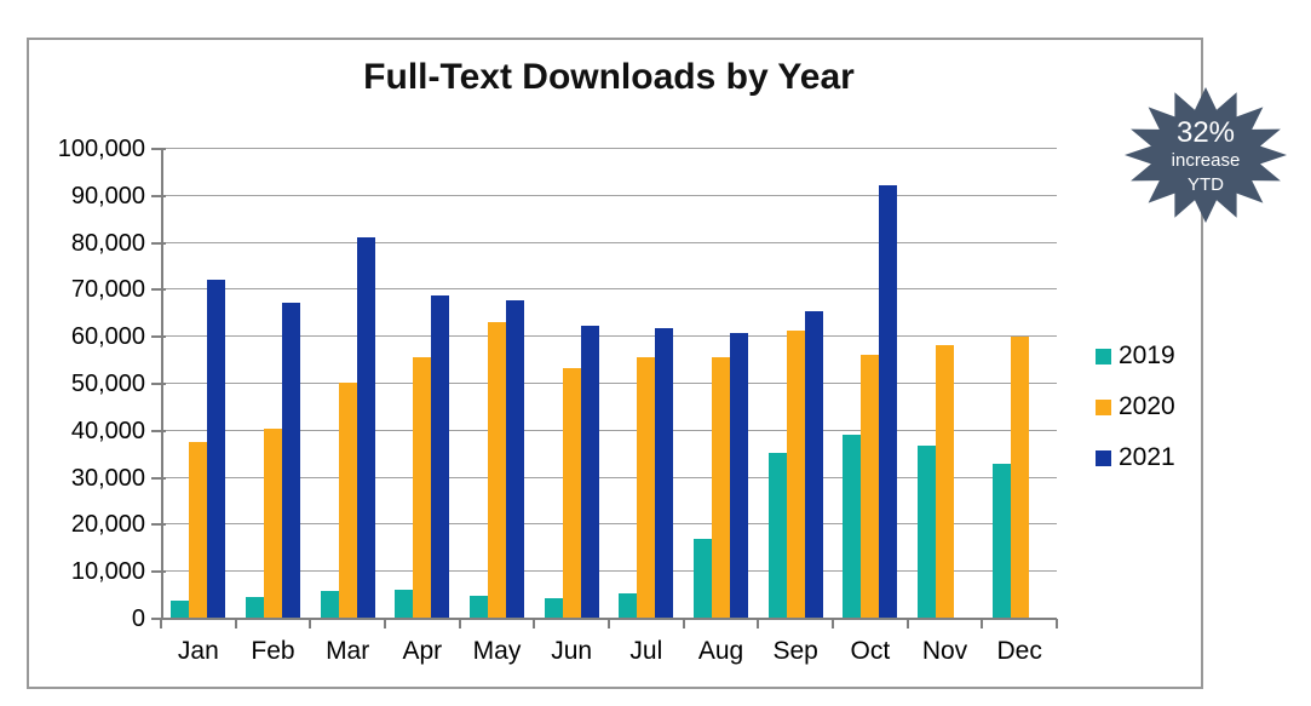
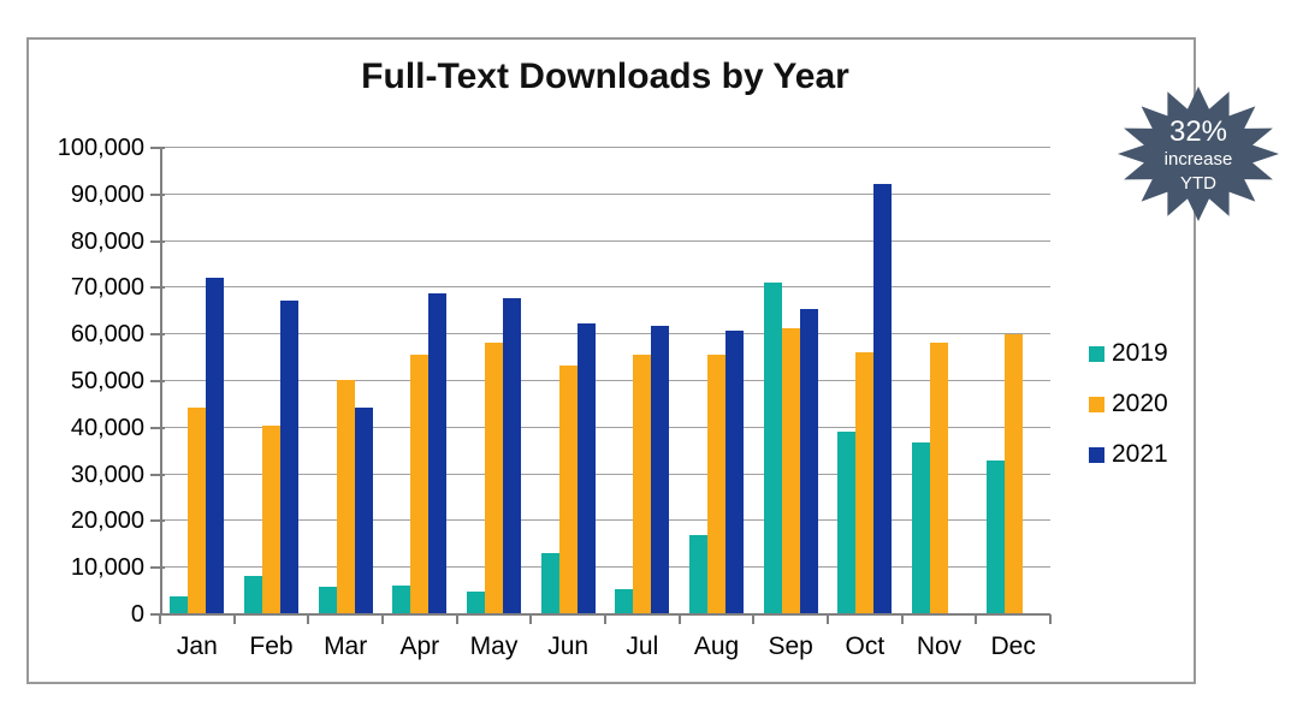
2020/Jan: 38000 -> 44000
2019/Feb: 4000 -> 8000
2021/Mar: 81000 -> 44000
2020/May: 63000 -> 58000
2019/Jun: 4000 -> 13000
2019/Sep: 35000 -> 71000
